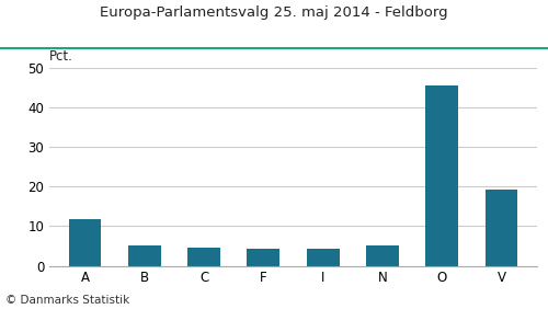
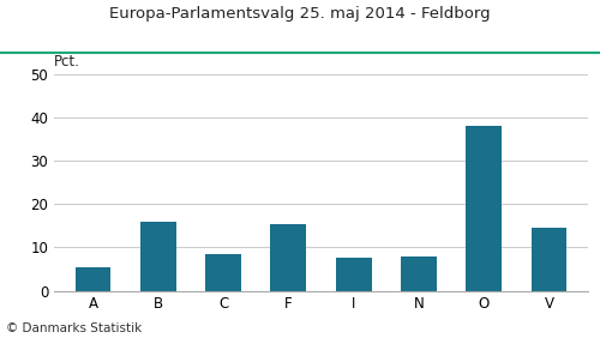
A: 11.9 -> 5.5
B: 5.1 -> 16.0
C: 4.7 -> 8.5
F: 4.4 -> 15.5
I: 4.4 -> 7.5
N: 5.1 -> 8.0
O: 45.5 -> 38.0
V: 19.2 -> 14.5
